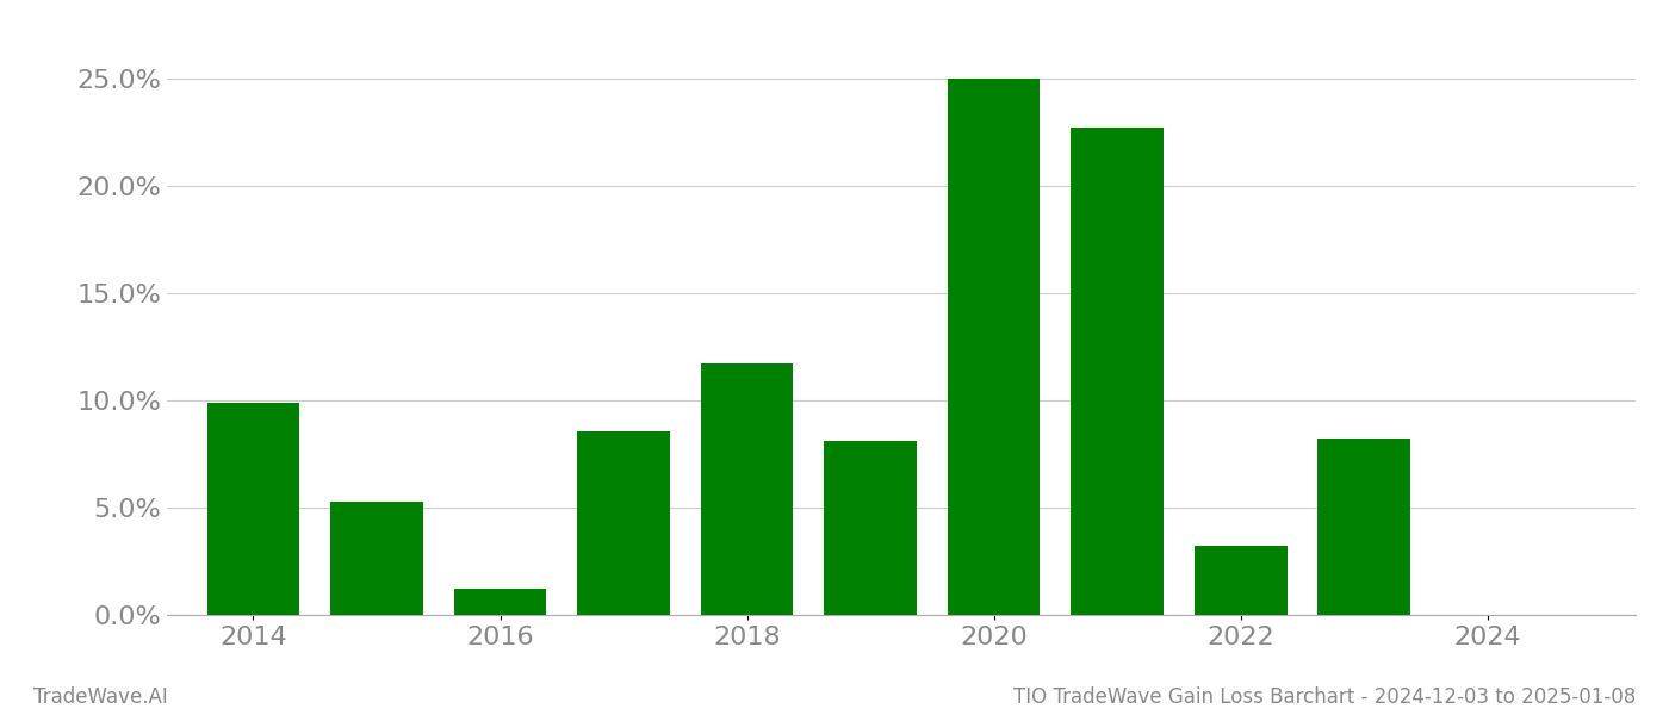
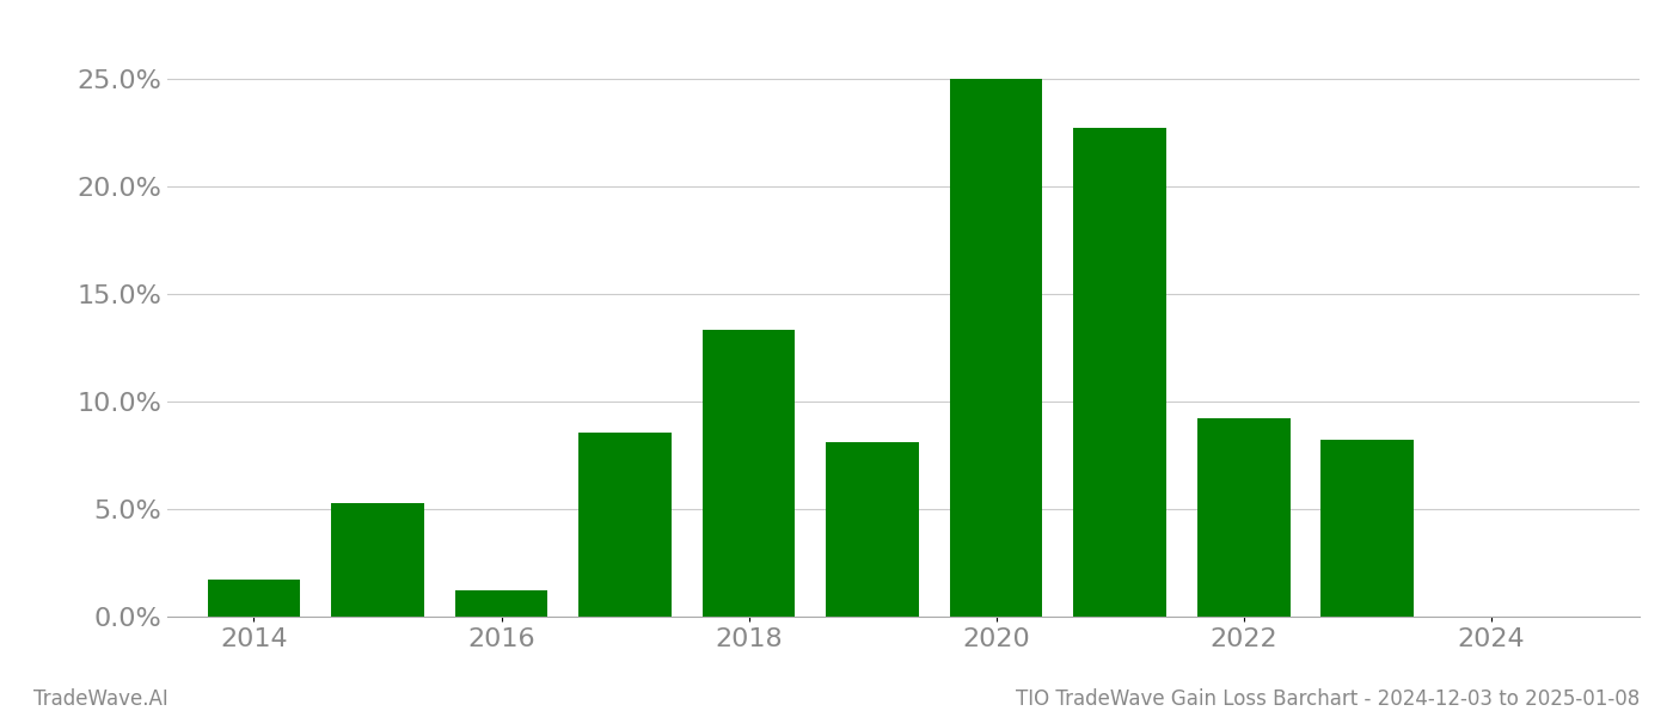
2014: 9.9% -> 1.7%
2018: 11.7% -> 13.3%
2022: 3.2% -> 9.2%
